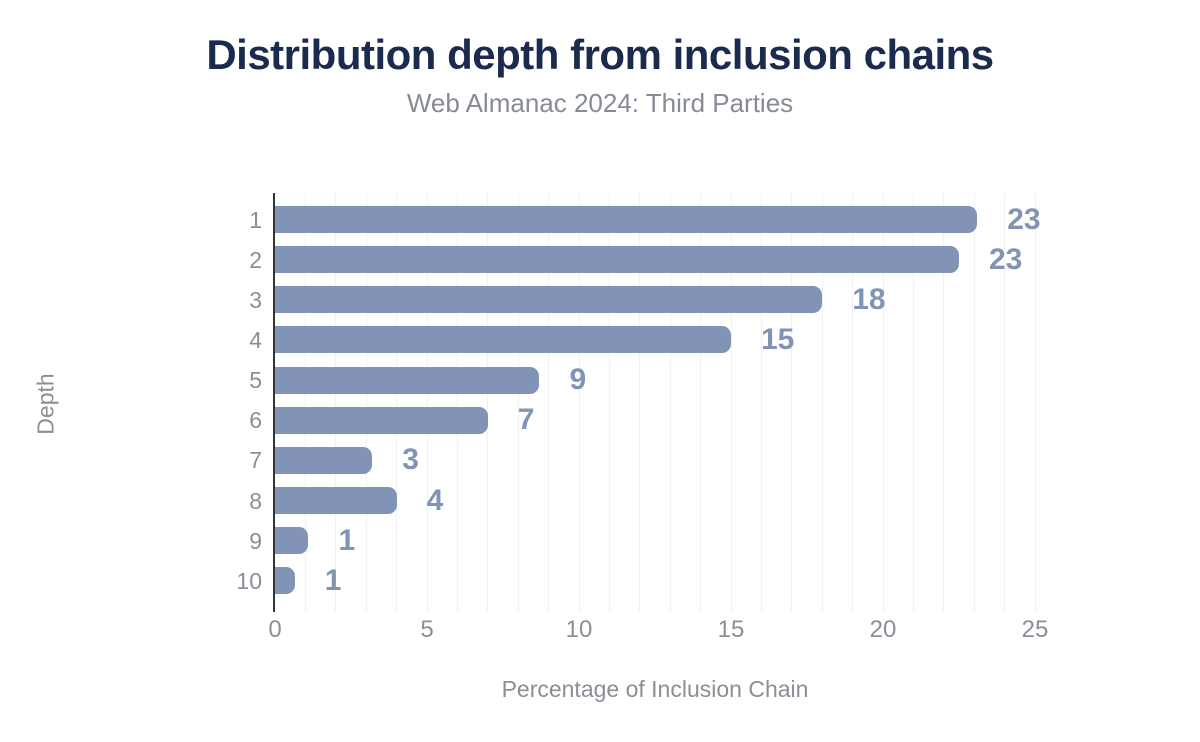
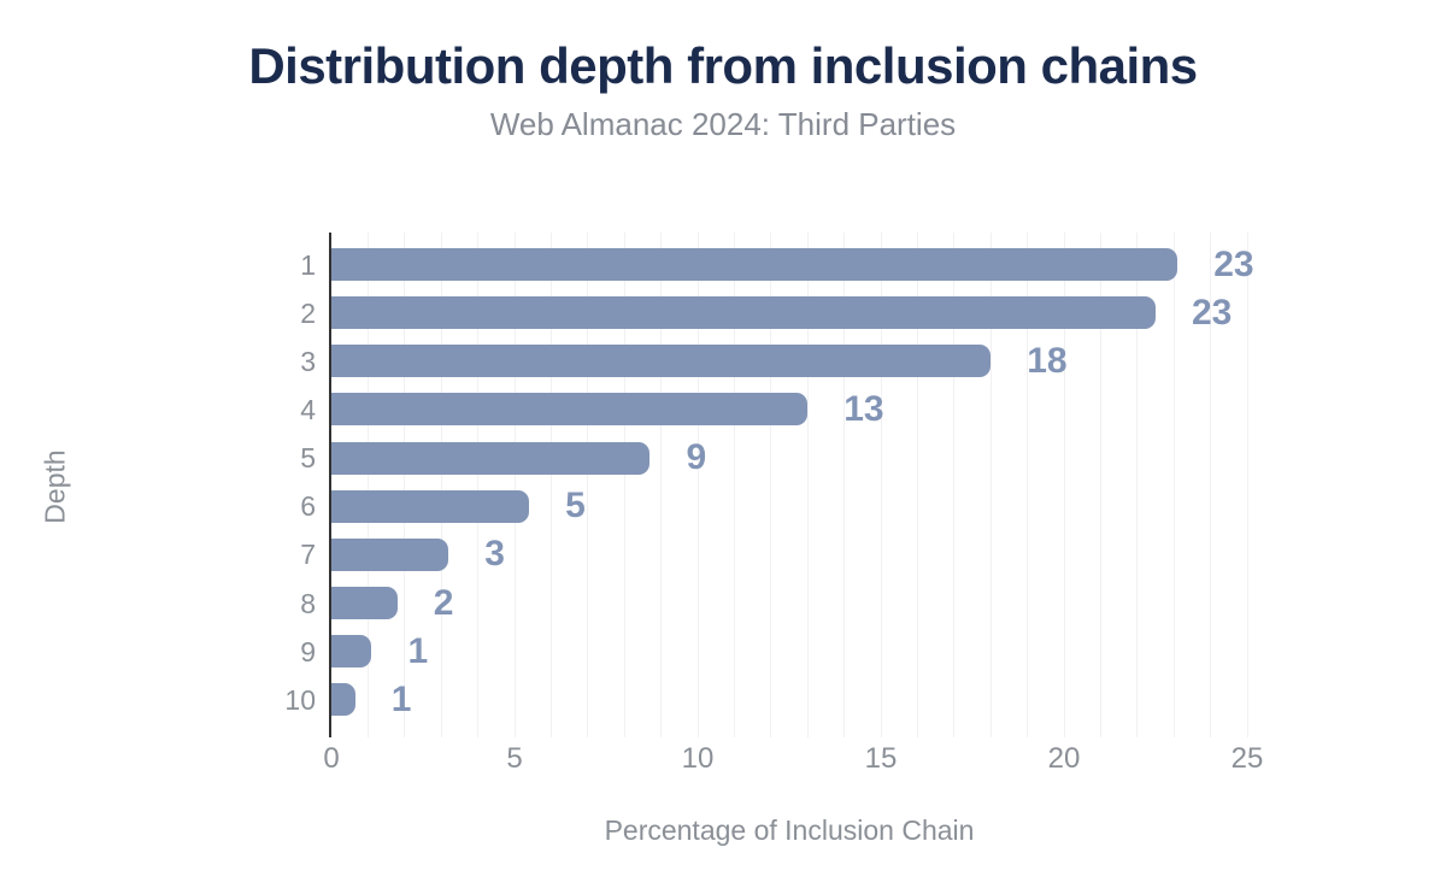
4: 15 -> 13
6: 7 -> 5
8: 4 -> 2
